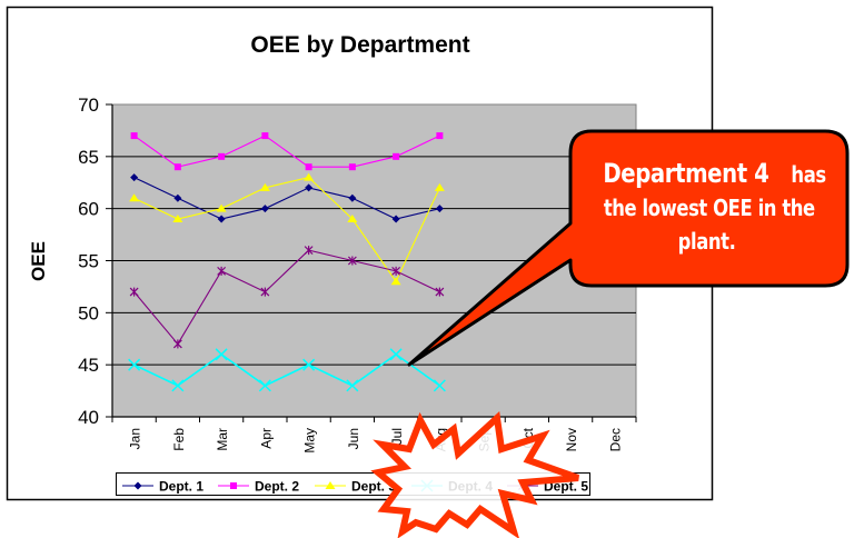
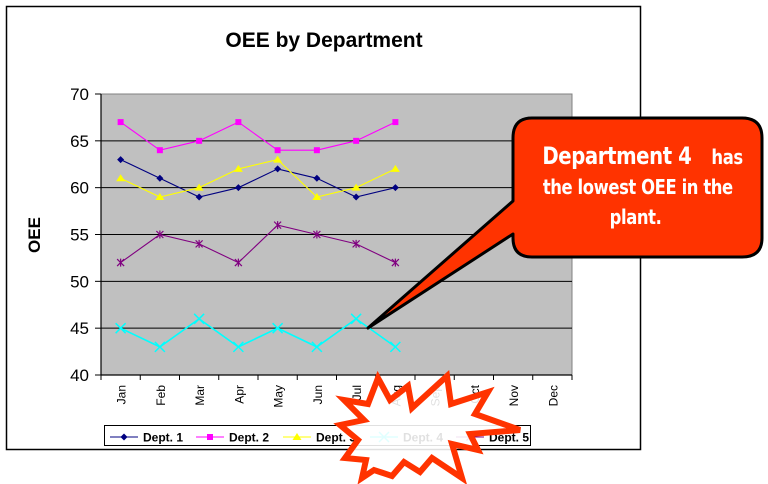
Dept. 5/Feb: 47 -> 55
Dept. 3/Jul: 53 -> 60
